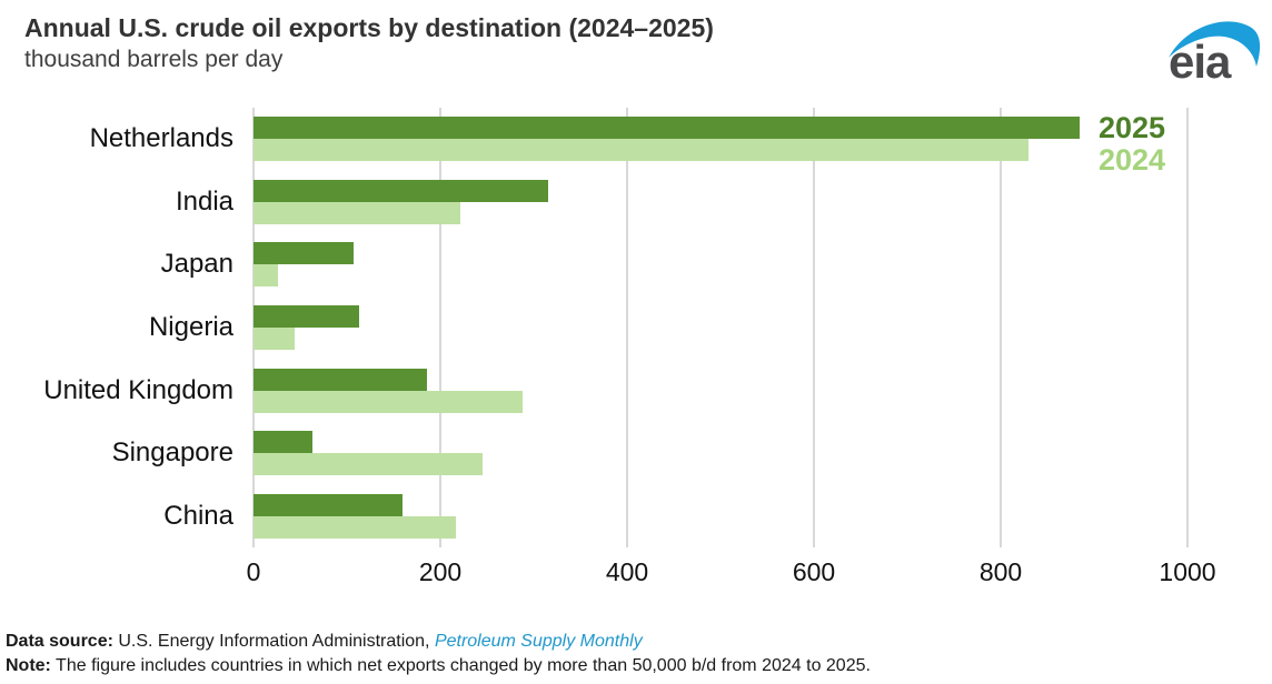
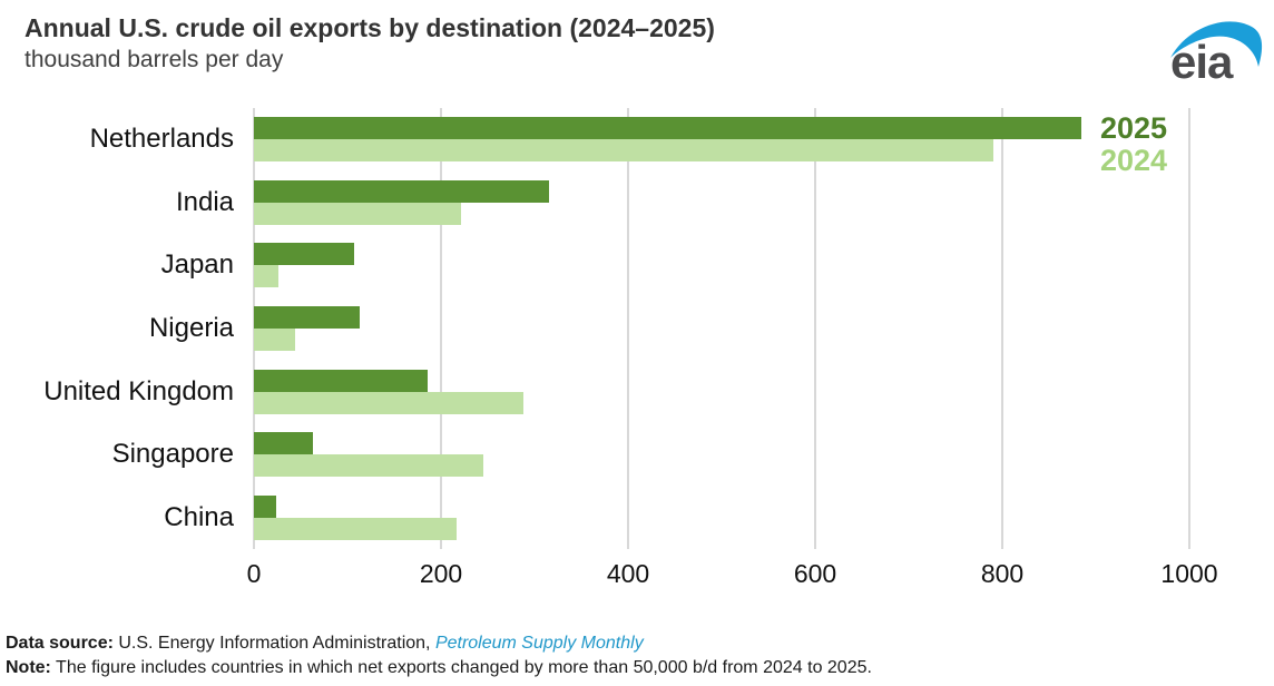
2024/Netherlands: 830 -> 790
2025/China: 160 -> 20
